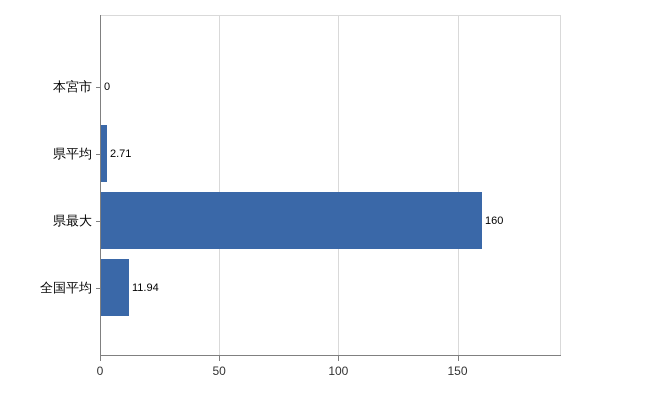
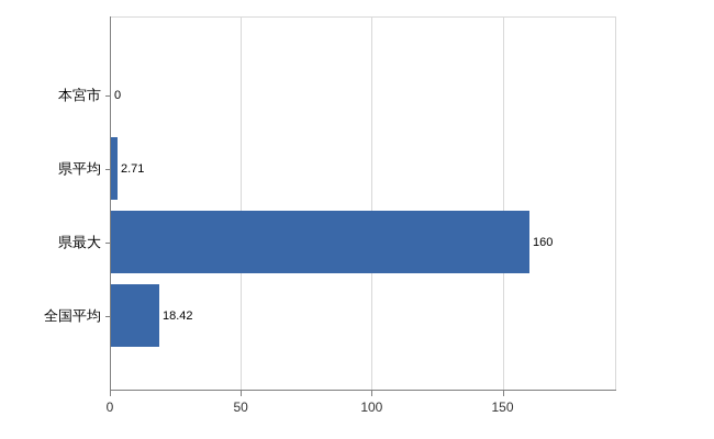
全国平均: 11.94 -> 18.42
